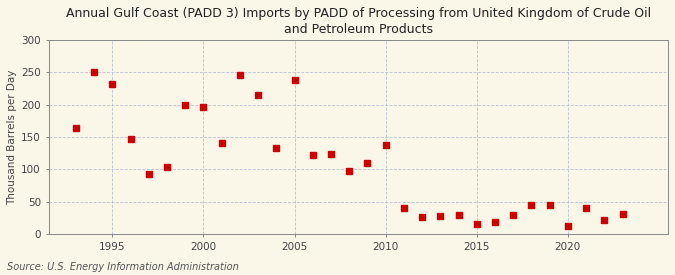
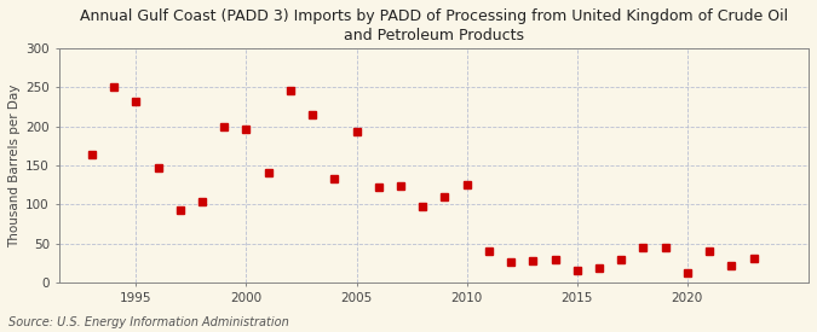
2005: 238 -> 193
2010: 138 -> 125
